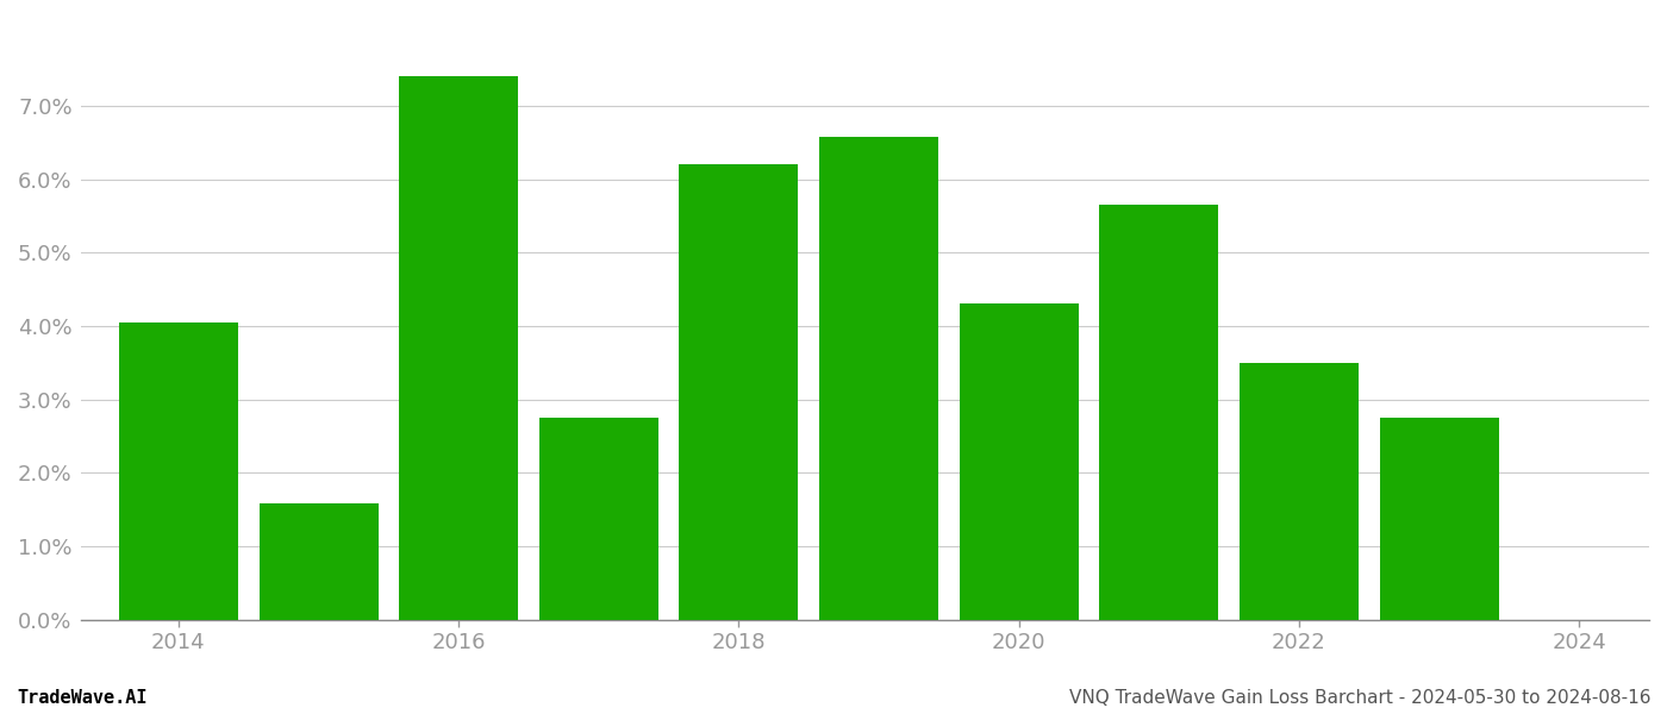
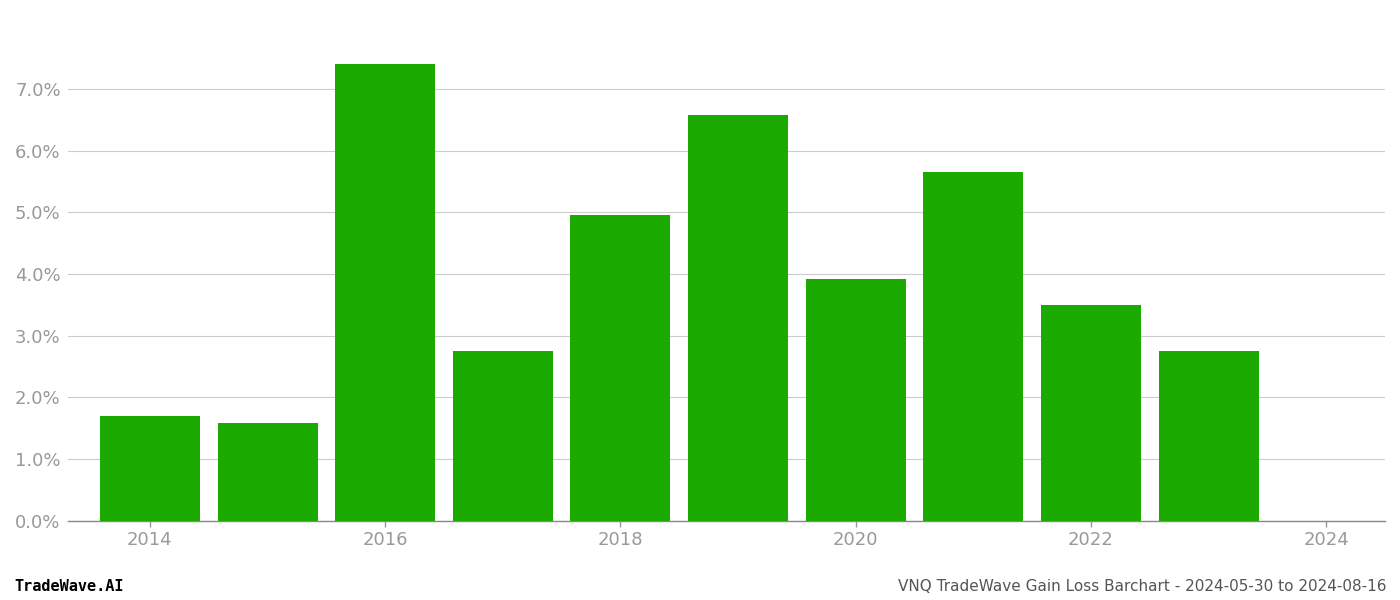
2014: 4.05% -> 1.70%
2018: 6.20% -> 4.96%
2020: 4.30% -> 3.92%
